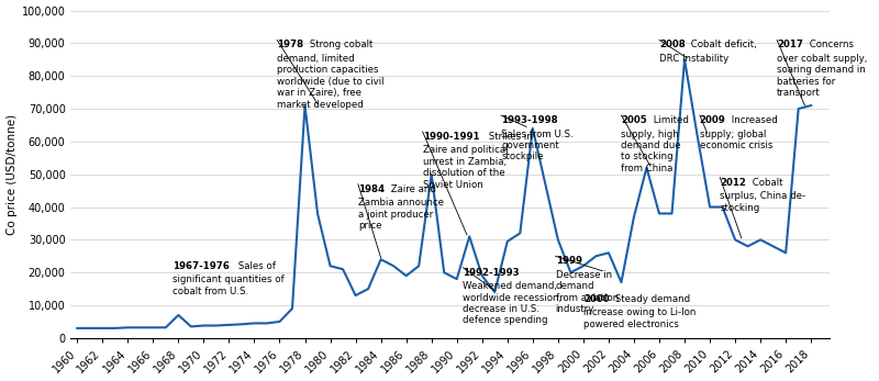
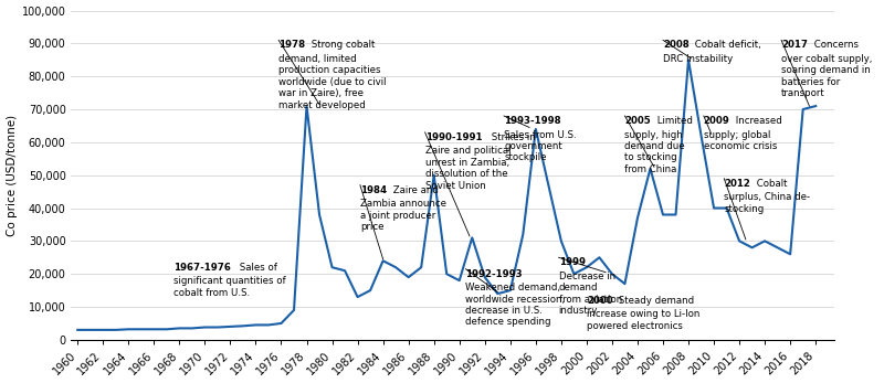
1968: 7,000 -> 3,500
1994: 29,500 -> 15,000
2002: 26,000 -> 20,000
